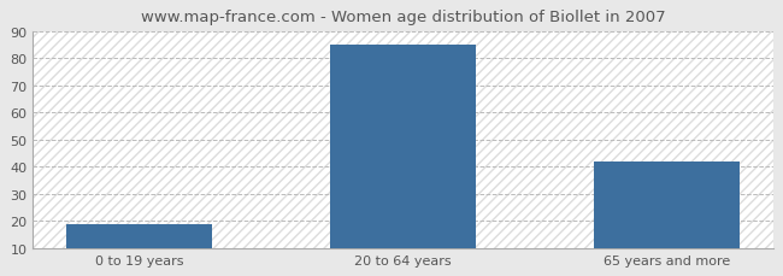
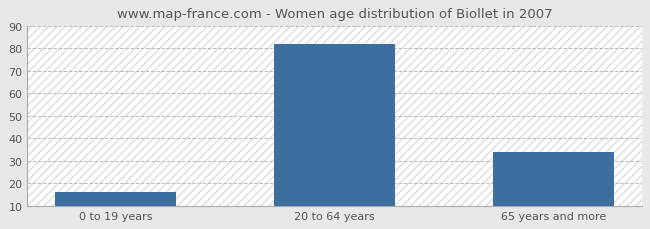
0 to 19 years: 19 -> 16
20 to 64 years: 85 -> 82
65 years and more: 42 -> 34
